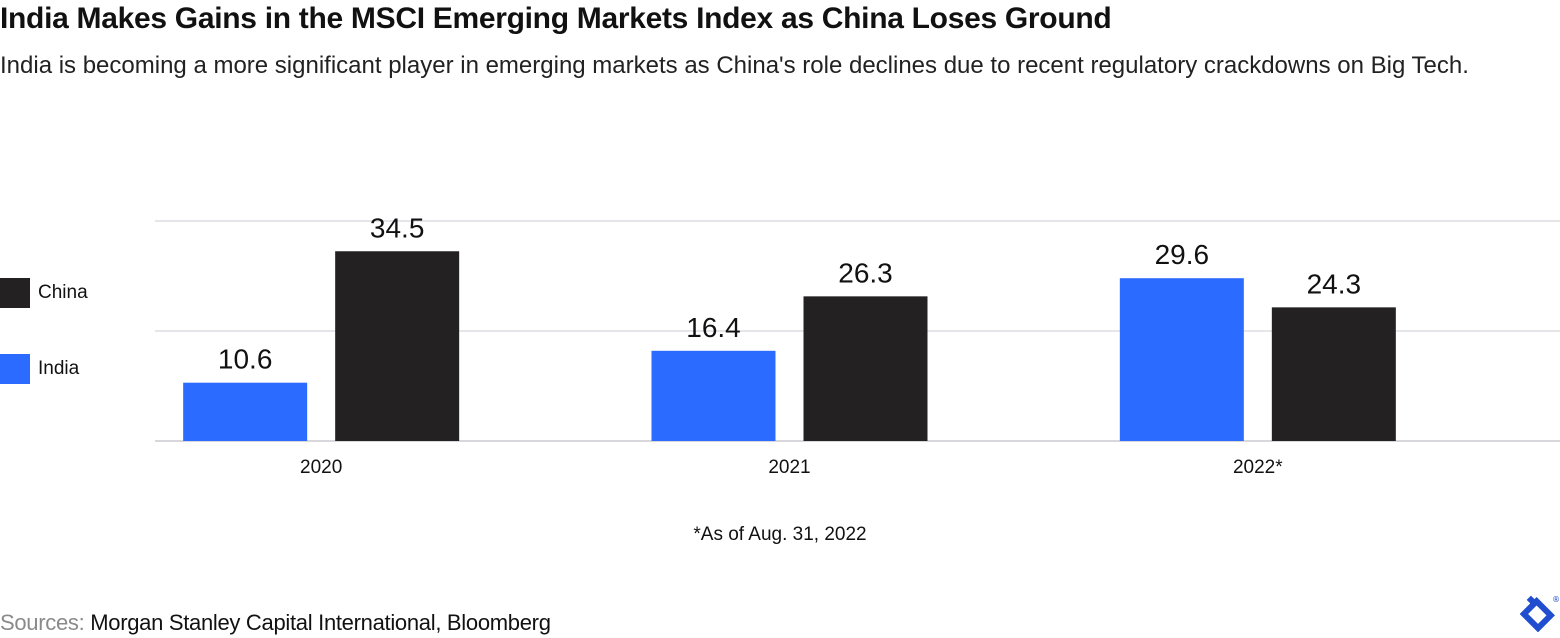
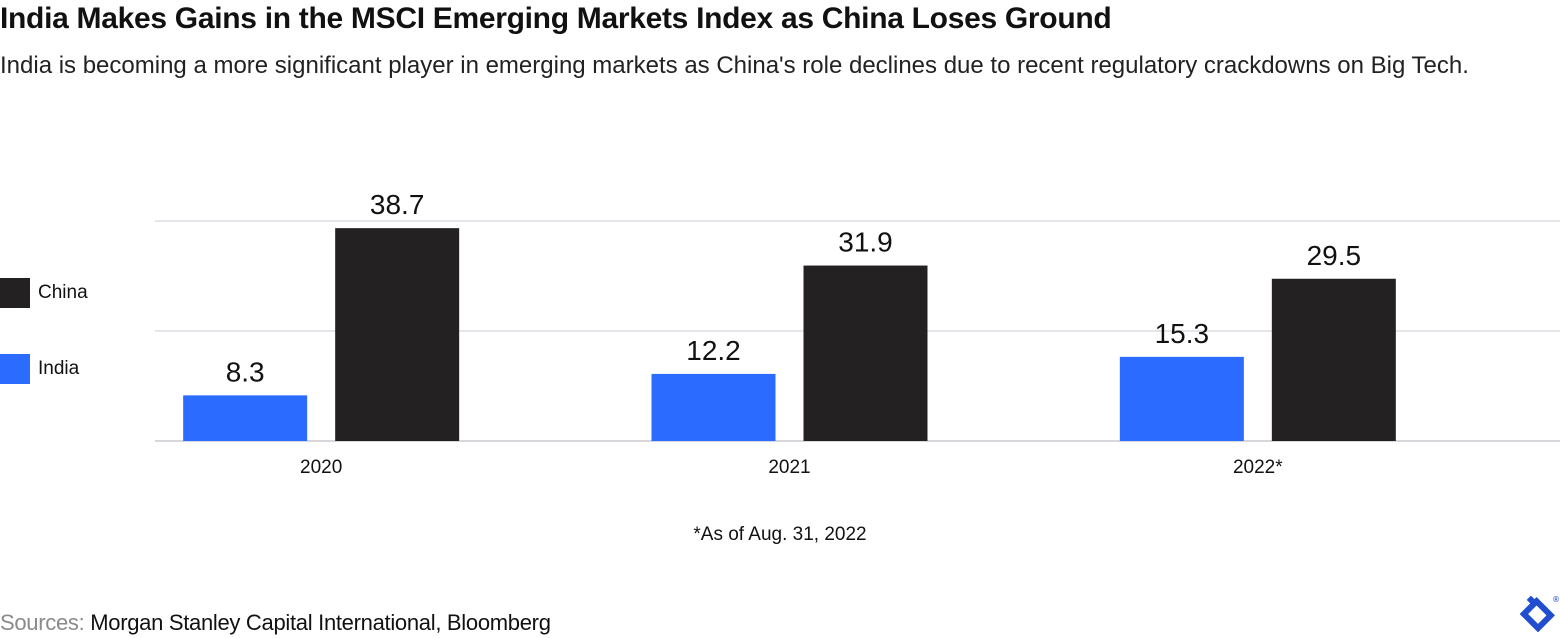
India/2020: 10.6 -> 8.3
China/2020: 34.5 -> 38.7
India/2021: 16.4 -> 12.2
China/2021: 26.3 -> 31.9
India/2022*: 29.6 -> 15.3
China/2022*: 24.3 -> 29.5
